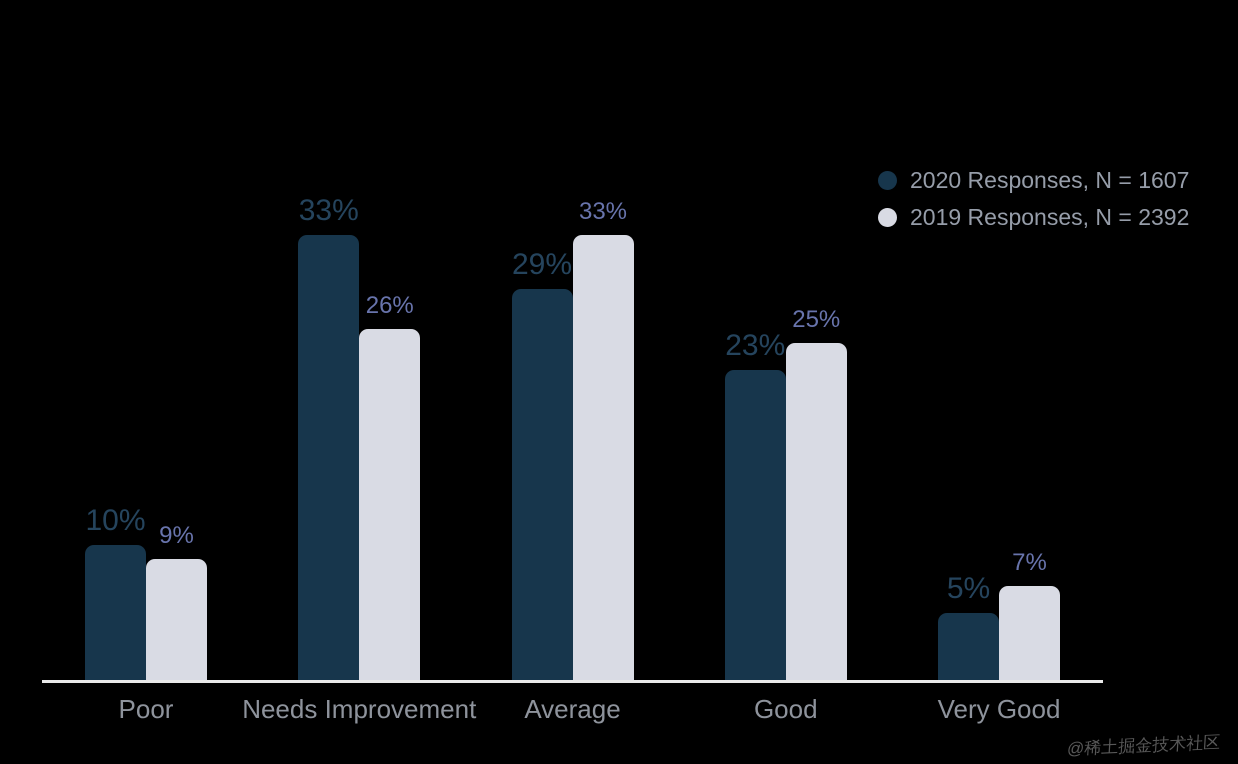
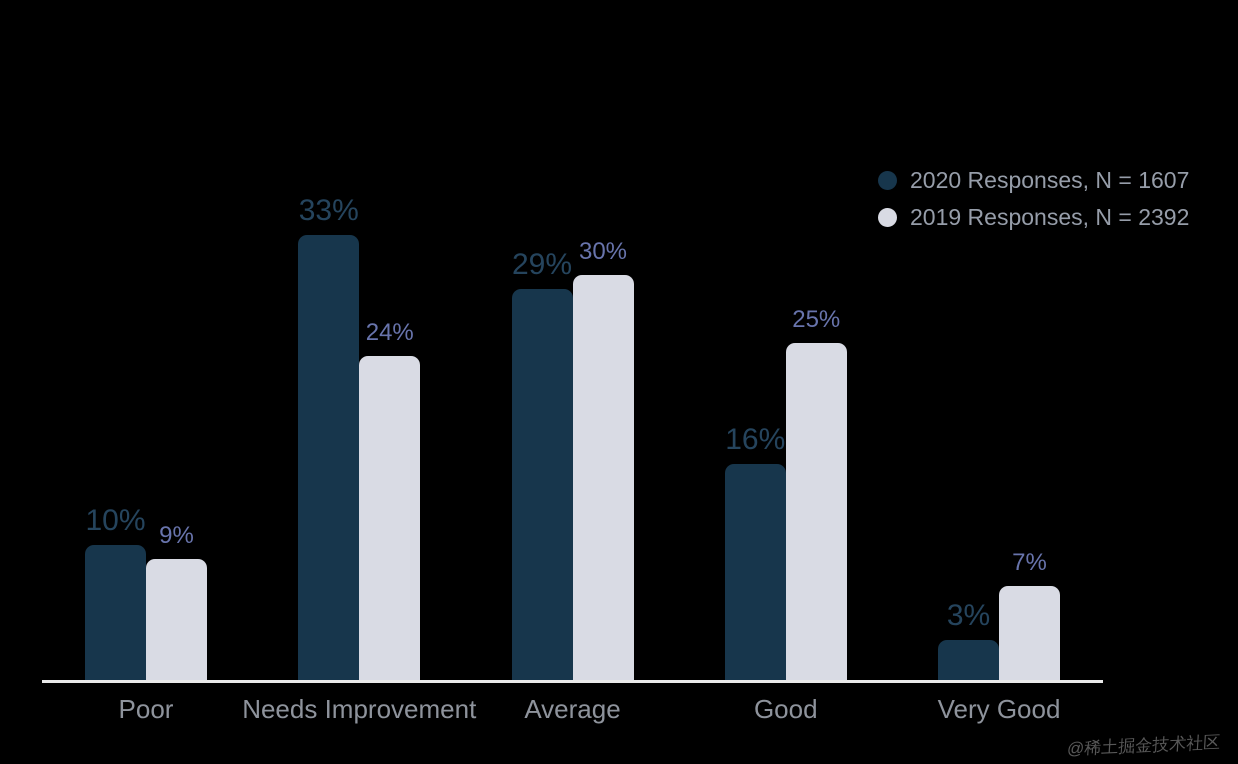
2019 Responses, N = 2392/Needs Improvement: 26% -> 24%
2019 Responses, N = 2392/Average: 33% -> 30%
2020 Responses, N = 1607/Good: 23% -> 16%
2020 Responses, N = 1607/Very Good: 5% -> 3%
